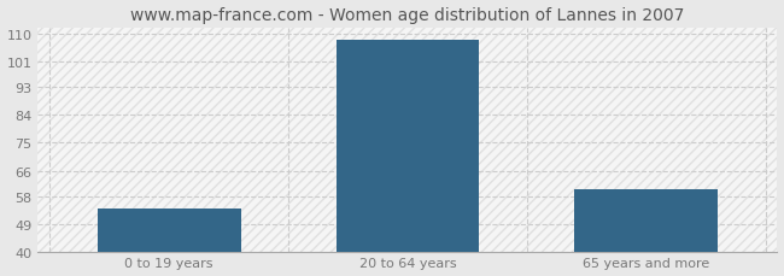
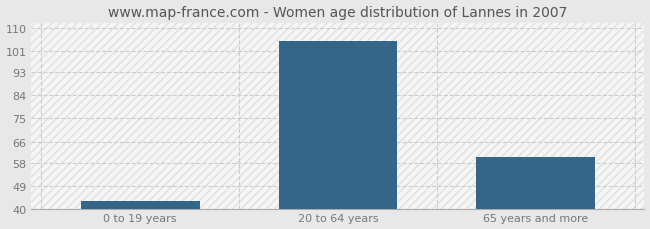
0 to 19 years: 54 -> 43
20 to 64 years: 108 -> 105
